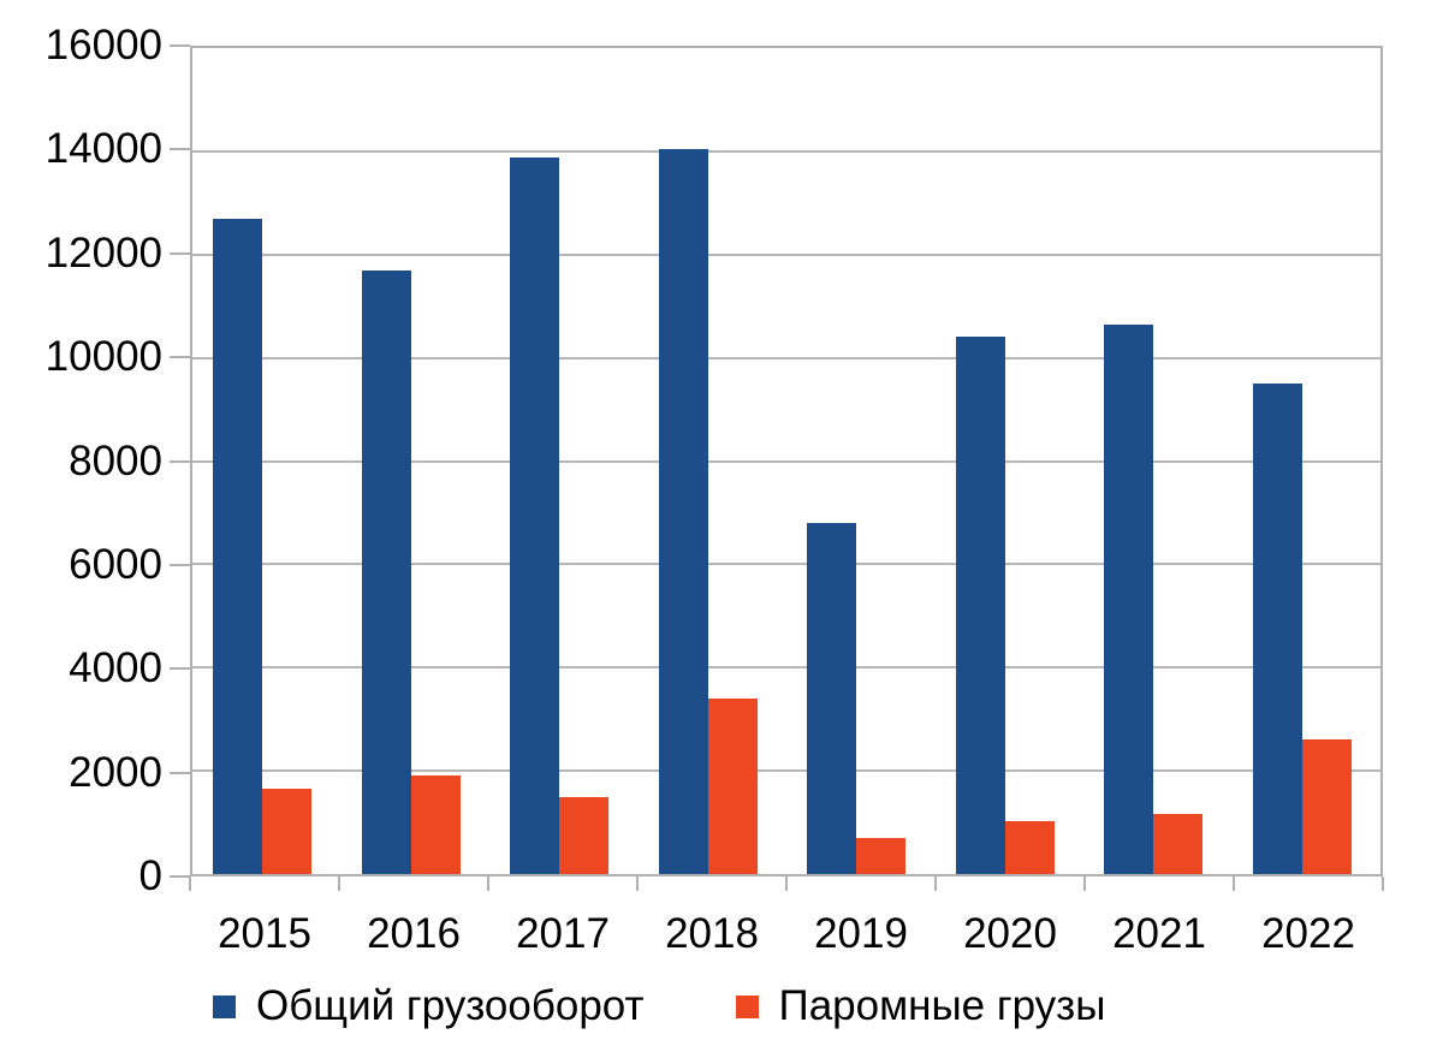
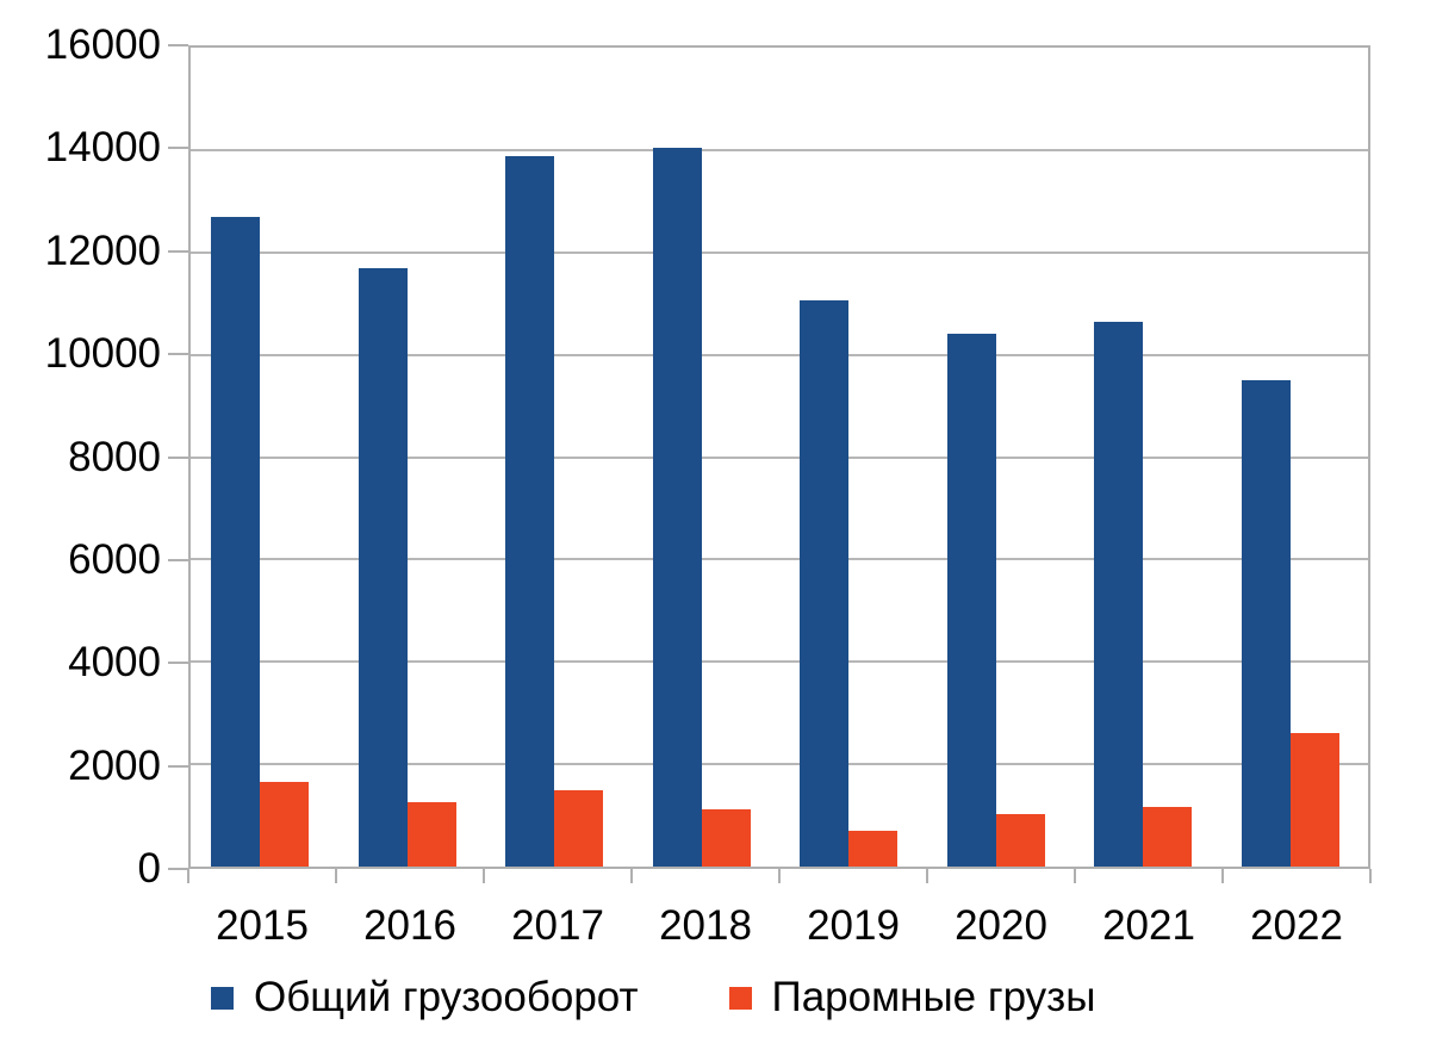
Паромные грузы/2016: 1900 -> 1200
Паромные грузы/2018: 3400 -> 1100
Общий грузооборот/2019: 6800 -> 11100
